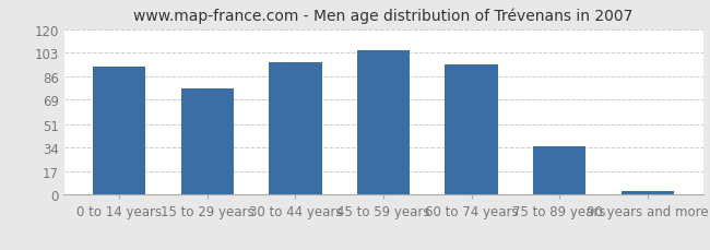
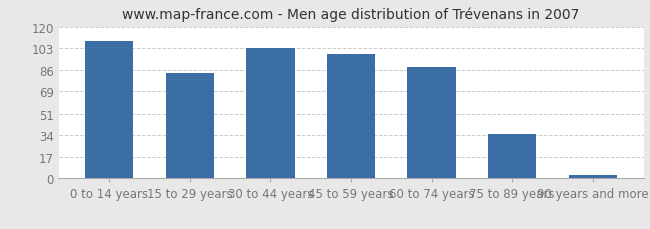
0 to 14 years: 93 -> 109
15 to 29 years: 77 -> 83
30 to 44 years: 96 -> 103
45 to 59 years: 105 -> 98
60 to 74 years: 94 -> 88
